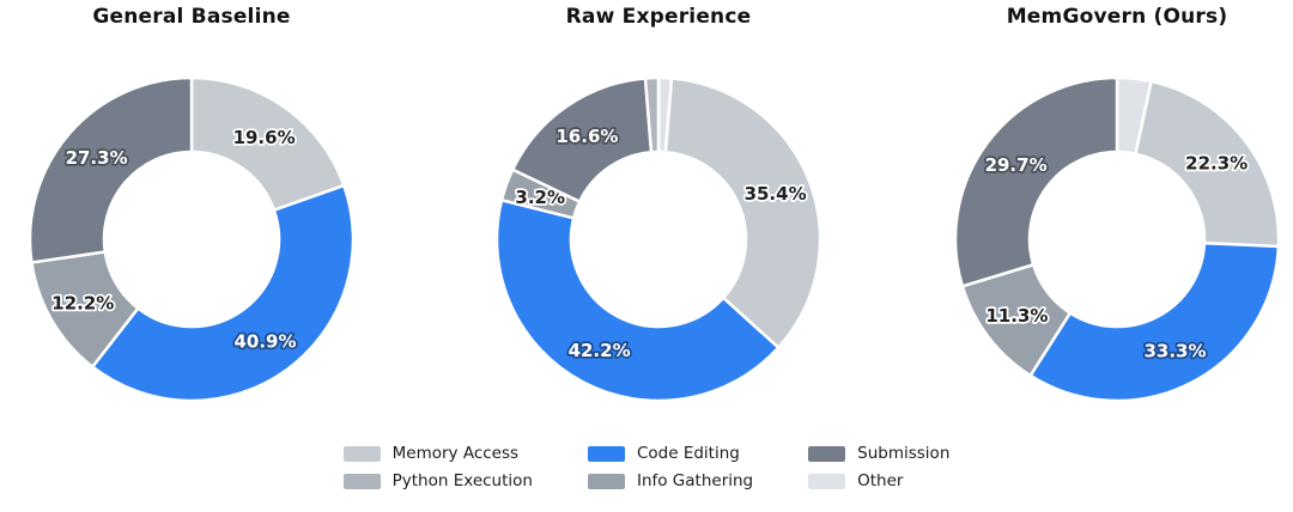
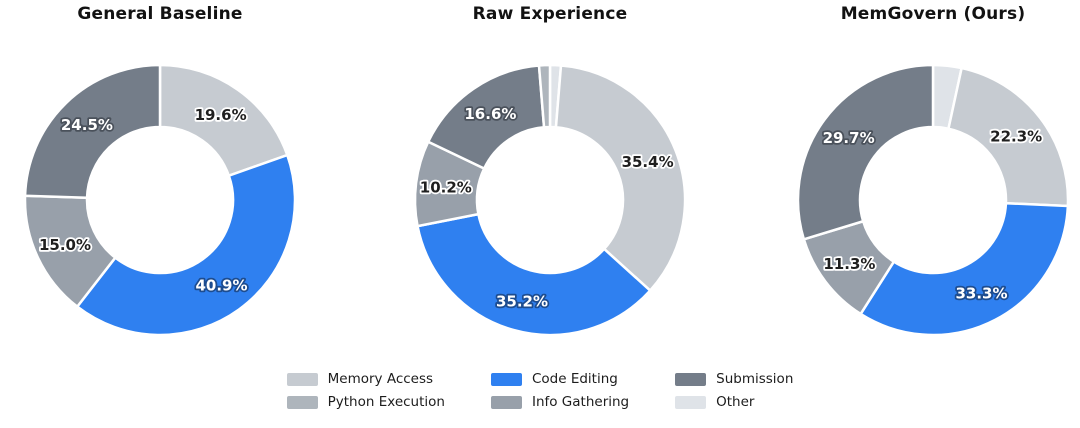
General Baseline/Info Gathering: 12.2% -> 15.0%
General Baseline/Submission: 27.3% -> 24.5%
Raw Experience/Code Editing: 42.2% -> 35.2%
Raw Experience/Info Gathering: 3.2% -> 10.2%
